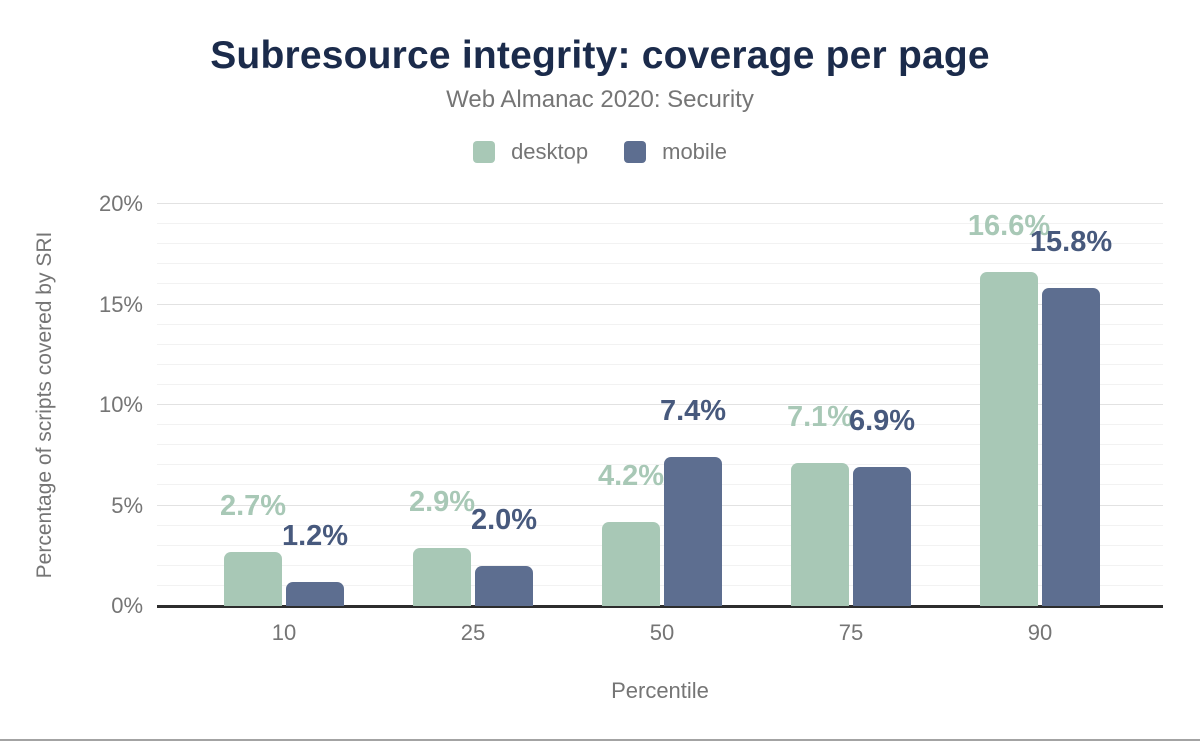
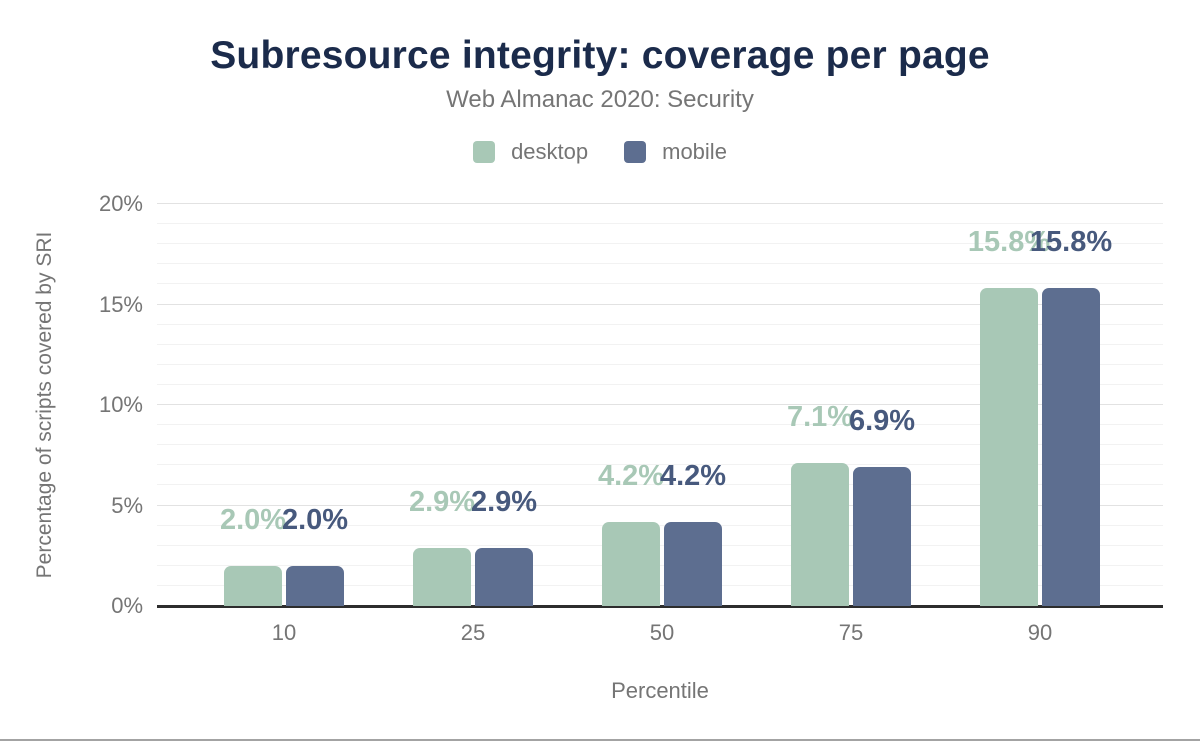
desktop/10: 2.7% -> 2.0%
mobile/10: 1.2% -> 2.0%
mobile/25: 2.0% -> 2.9%
mobile/50: 7.4% -> 4.2%
desktop/90: 16.6% -> 15.8%
